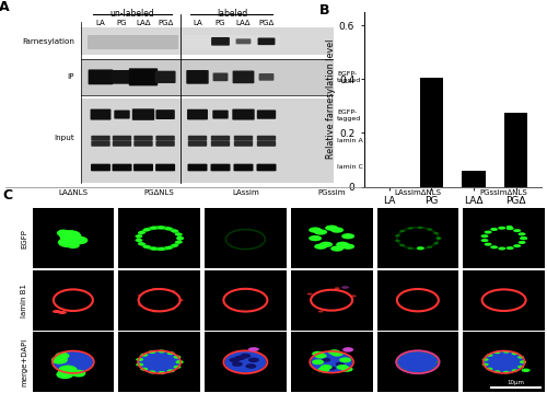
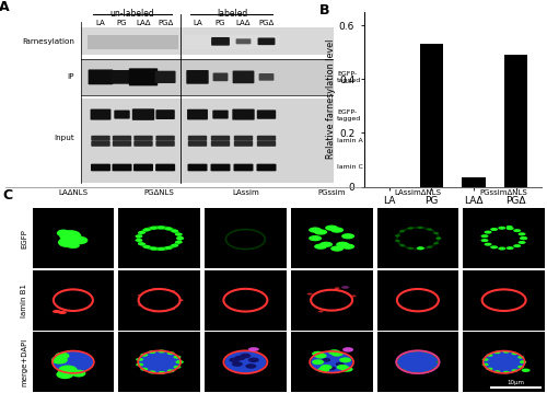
PG: 0.405 -> 0.530
LAΔ: 0.060 -> 0.035
PGΔ: 0.275 -> 0.490
